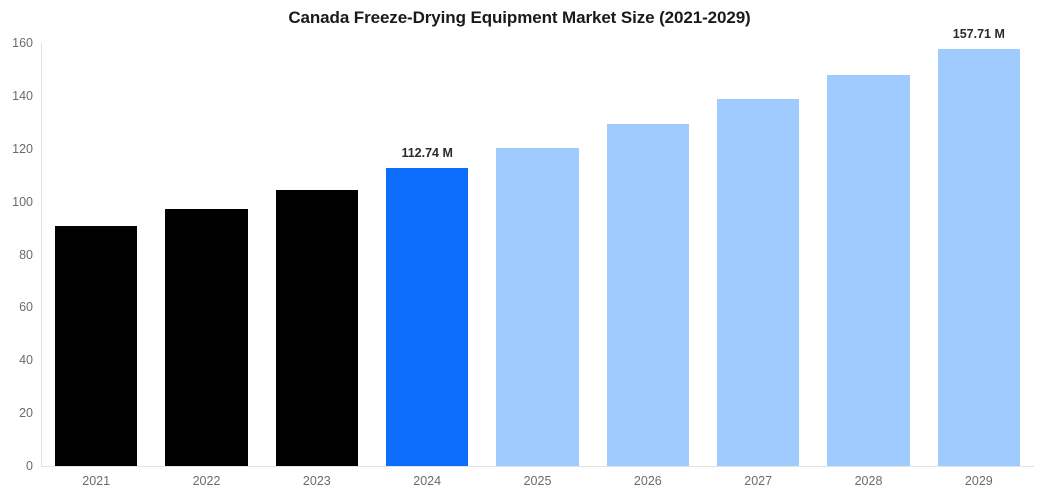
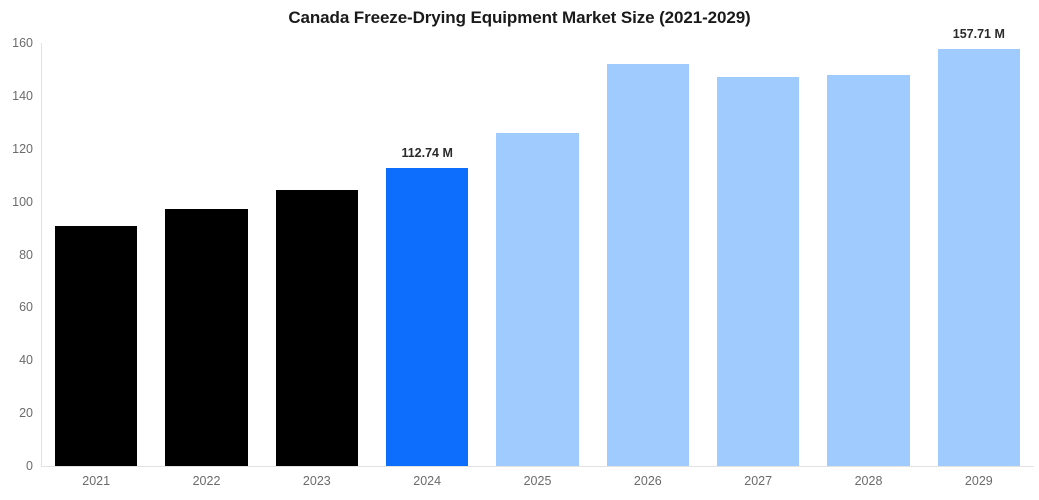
2025: 120 -> 126
2026: 129 -> 152
2027: 139 -> 147
